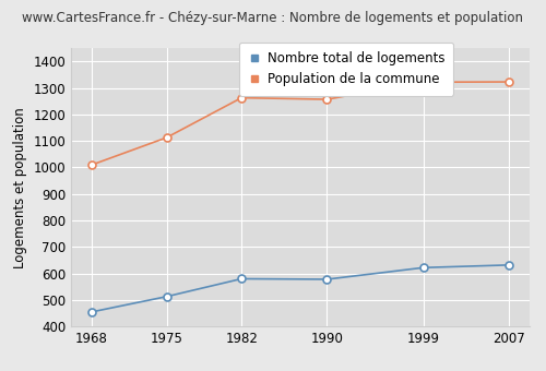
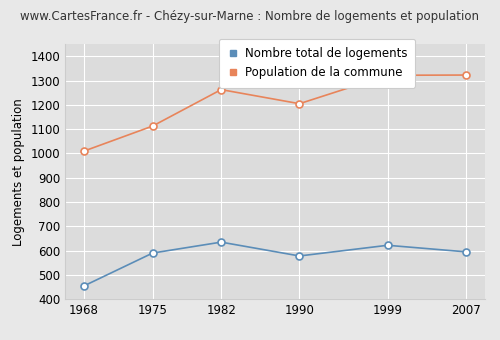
Nombre total de logements/1975: 513 -> 590
Nombre total de logements/1982: 580 -> 635
Population de la commune/1990: 1257 -> 1205
Nombre total de logements/2007: 632 -> 595
